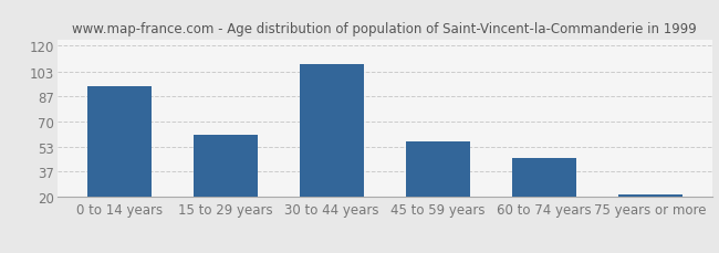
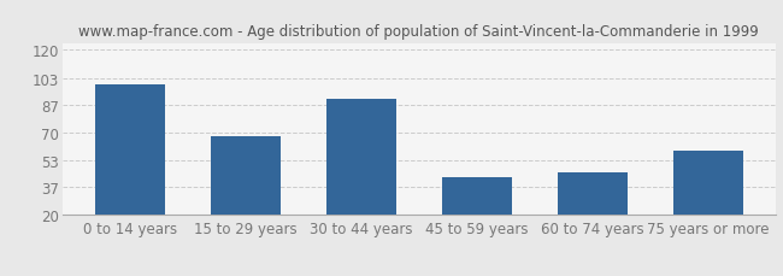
0 to 14 years: 93 -> 99
15 to 29 years: 61 -> 68
30 to 44 years: 108 -> 90
45 to 59 years: 57 -> 43
75 years or more: 22 -> 59
